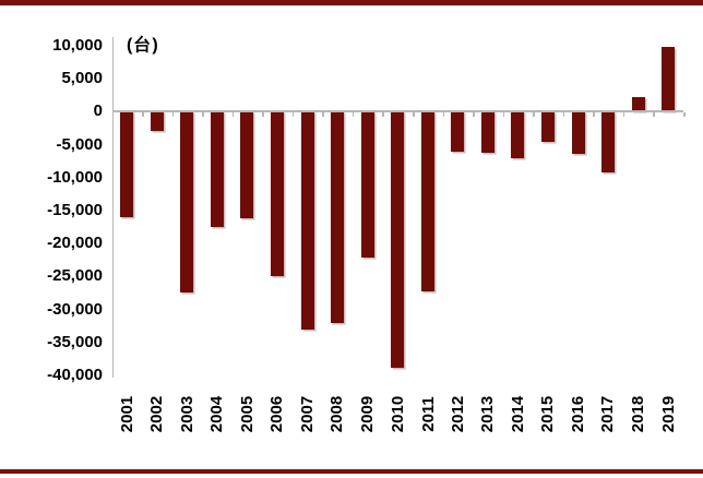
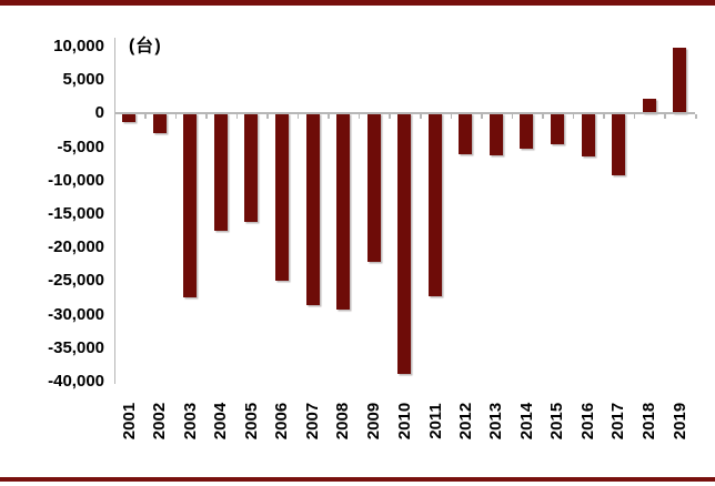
2001: -16000 -> -1000
2007: -33000 -> -28000
2008: -32000 -> -29000
2014: -7000 -> -5000
